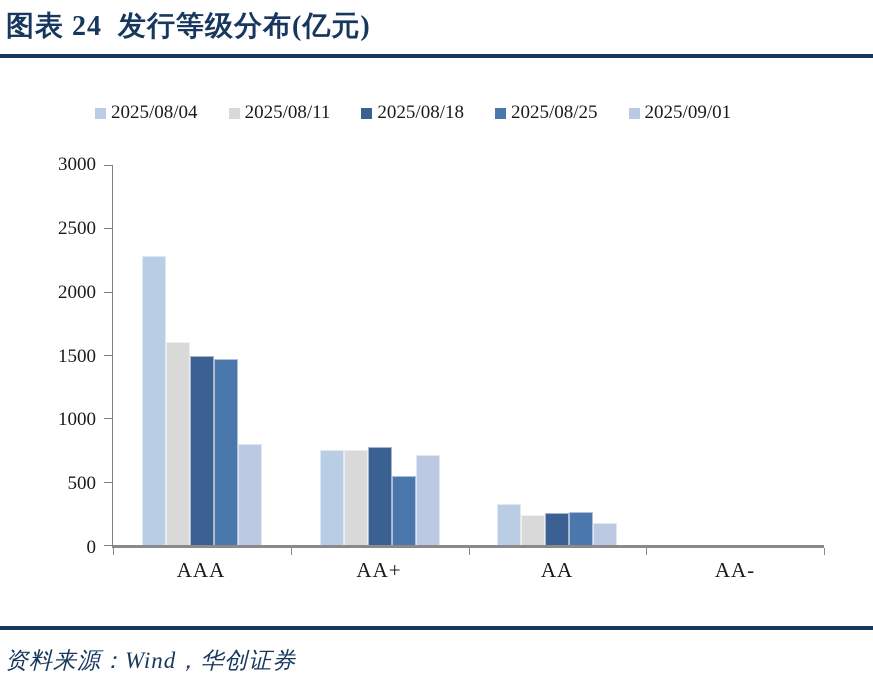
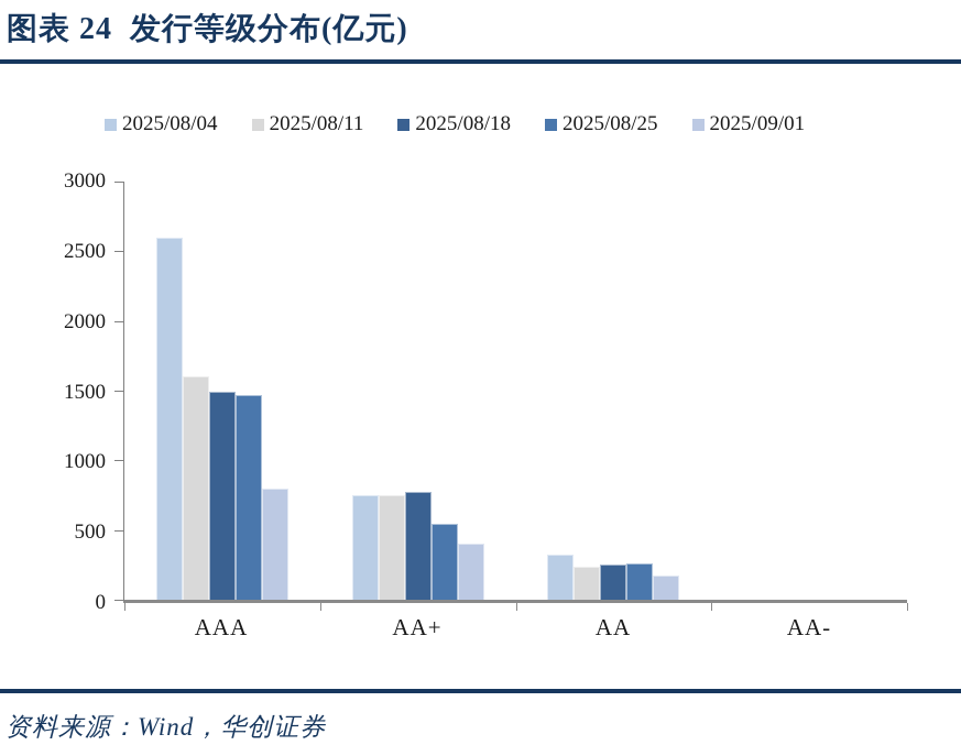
2025/08/04/AAA: 2280 -> 2600
2025/09/01/AA+: 710 -> 400
